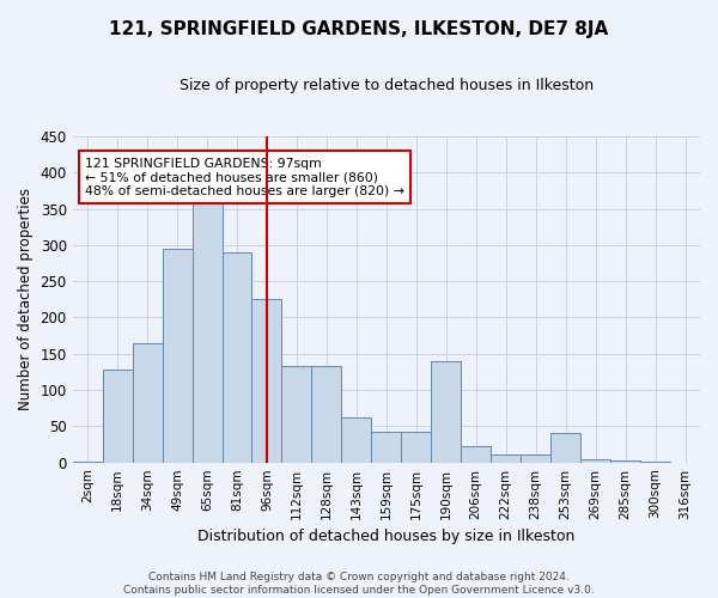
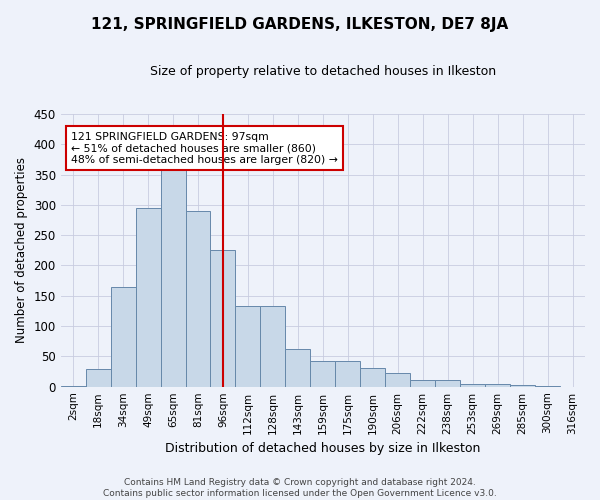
18sqm: 128 -> 29
190sqm: 140 -> 30
253sqm: 40 -> 5
